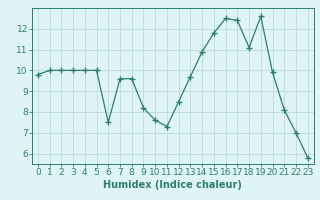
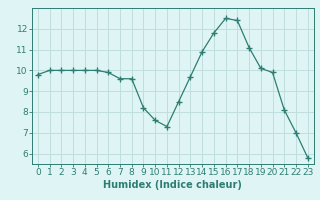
6: 7.5 -> 9.9
19: 12.6 -> 10.1
